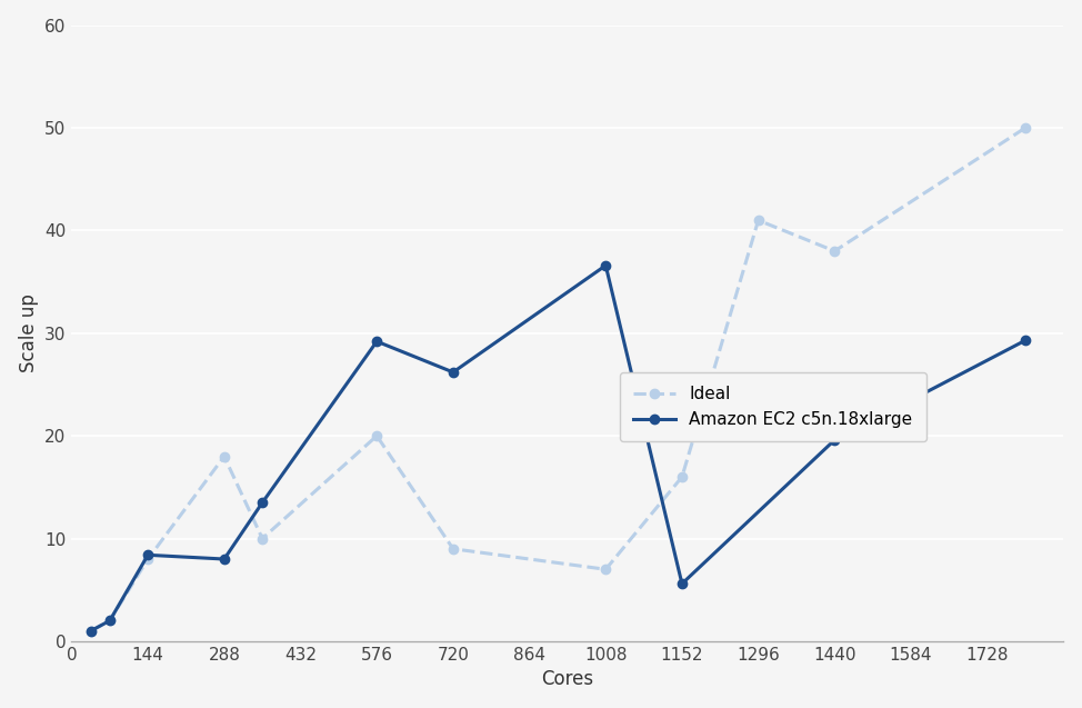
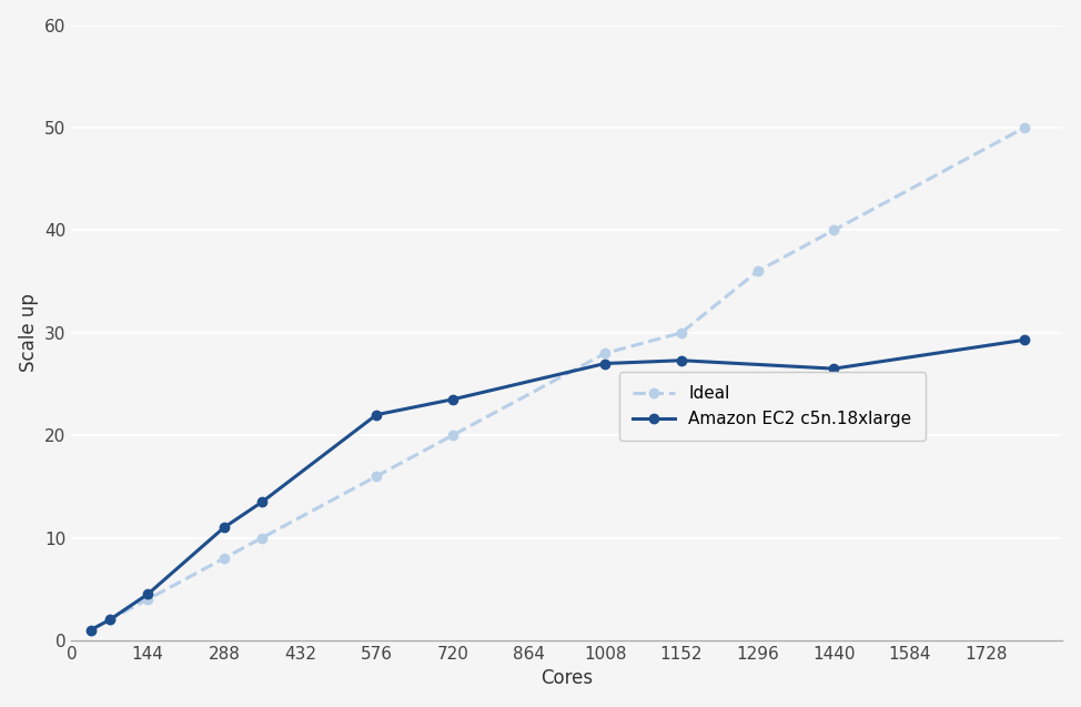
Ideal/144: 8 -> 4
Amazon EC2 c5n.18xlarge/144: 8.4 -> 4.5
Ideal/288: 18 -> 8
Amazon EC2 c5n.18xlarge/288: 8.0 -> 11.0
Ideal/576: 20 -> 16
Amazon EC2 c5n.18xlarge/576: 29.2 -> 22.0
Ideal/720: 9 -> 20
Amazon EC2 c5n.18xlarge/720: 26.2 -> 23.5
Ideal/1008: 7 -> 28
Amazon EC2 c5n.18xlarge/1008: 36.6 -> 27.0
Ideal/1152: 16 -> 30
Amazon EC2 c5n.18xlarge/1152: 5.6 -> 27.3
Ideal/1296: 41 -> 36
Ideal/1440: 38 -> 40
Amazon EC2 c5n.18xlarge/1440: 19.6 -> 26.5
